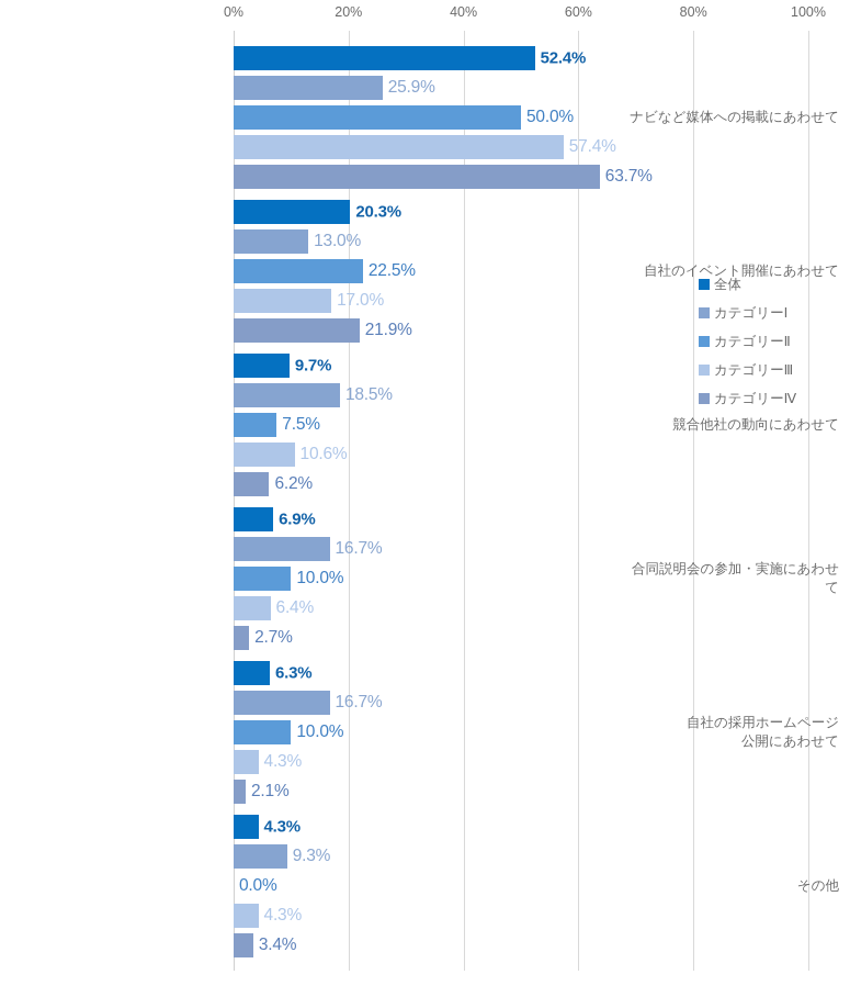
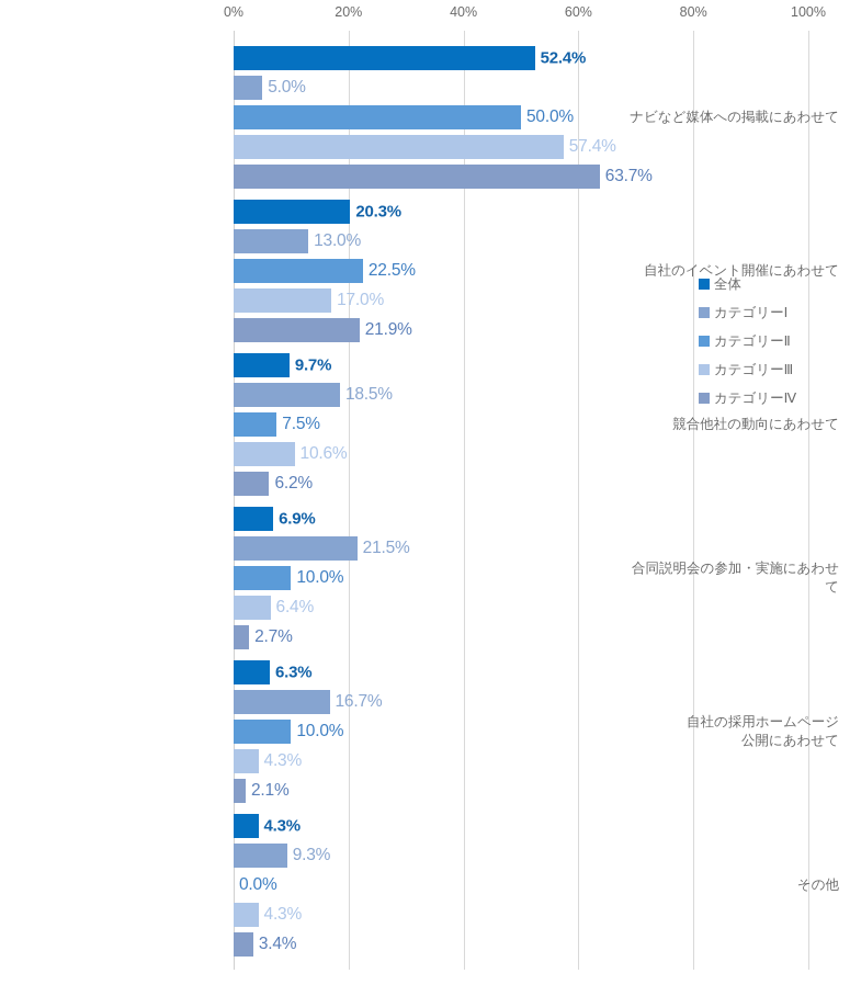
カテゴリーⅠ/ナビなど媒体への掲載にあわせて: 25.9% -> 5.0%
カテゴリーⅠ/合同説明会の参加・実施にあわせて: 16.7% -> 21.5%
